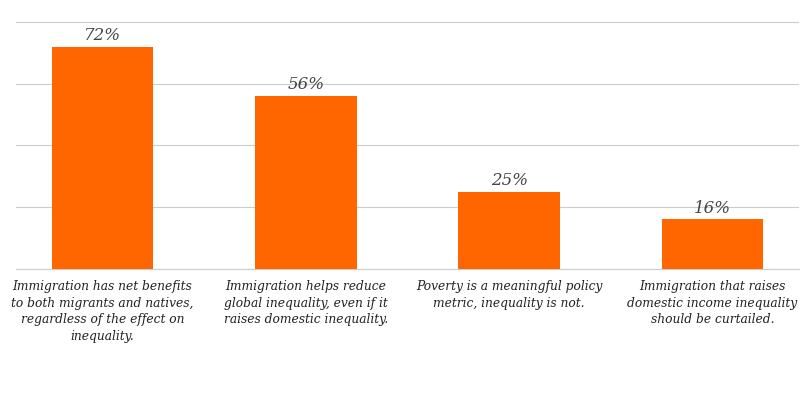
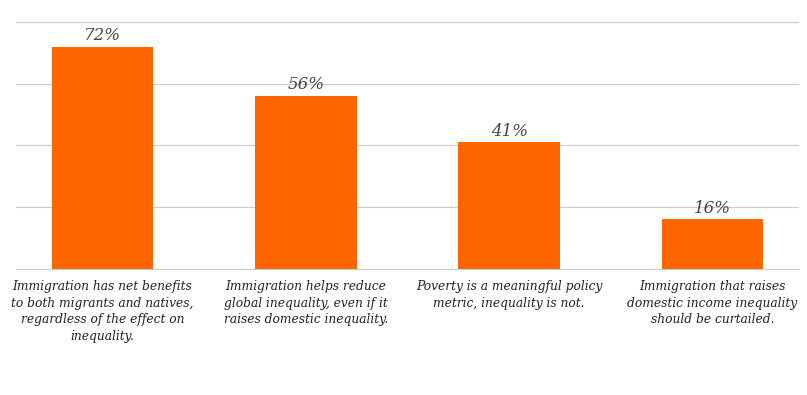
Poverty is a meaningful policy metric, inequality is not.: 25% -> 41%
